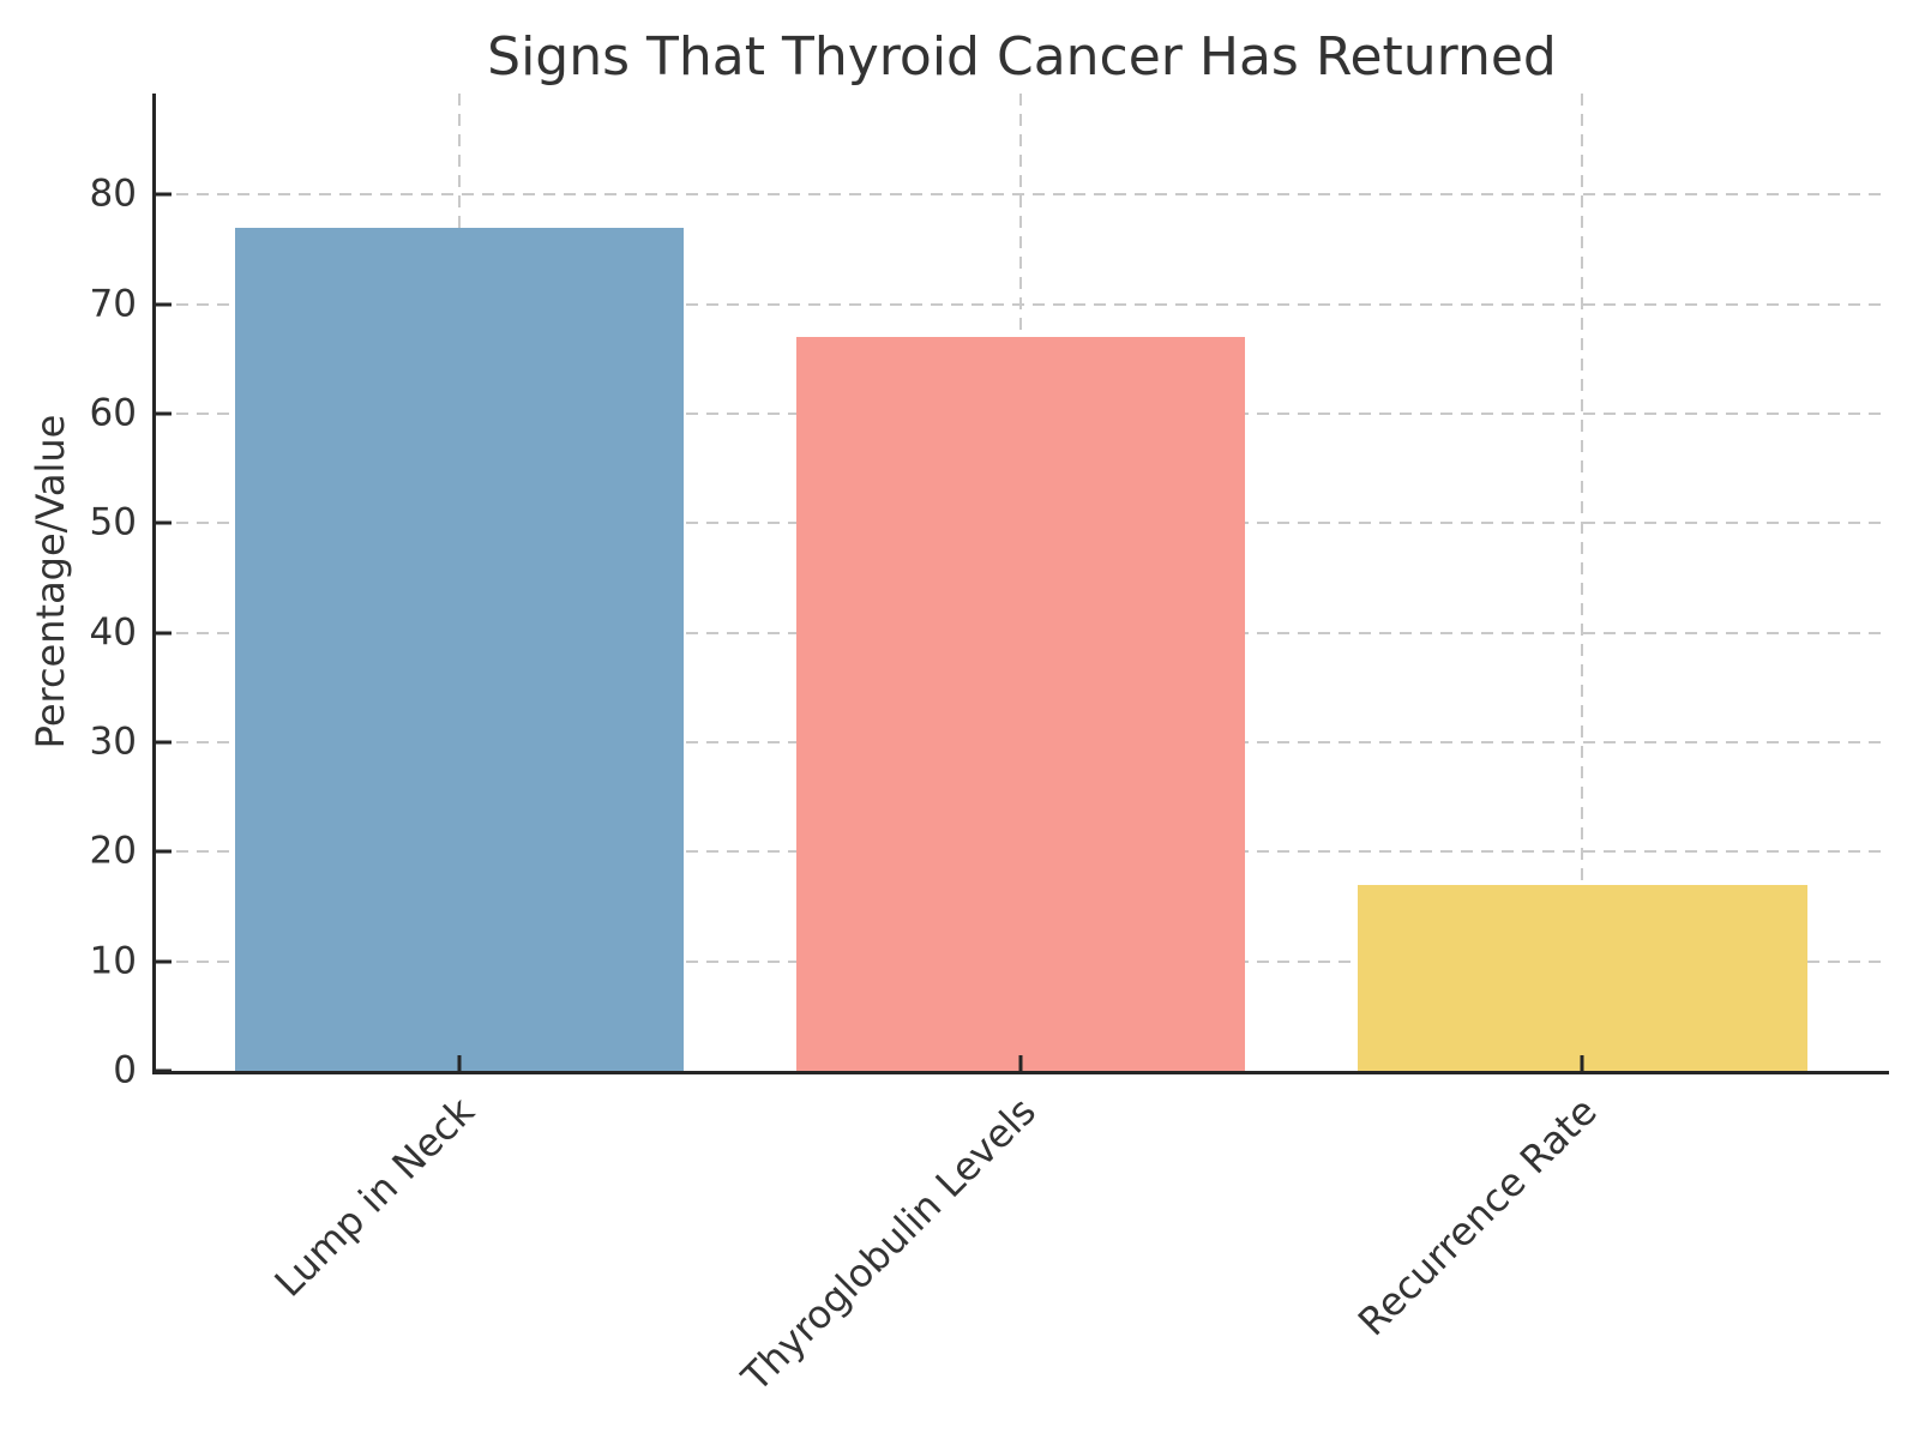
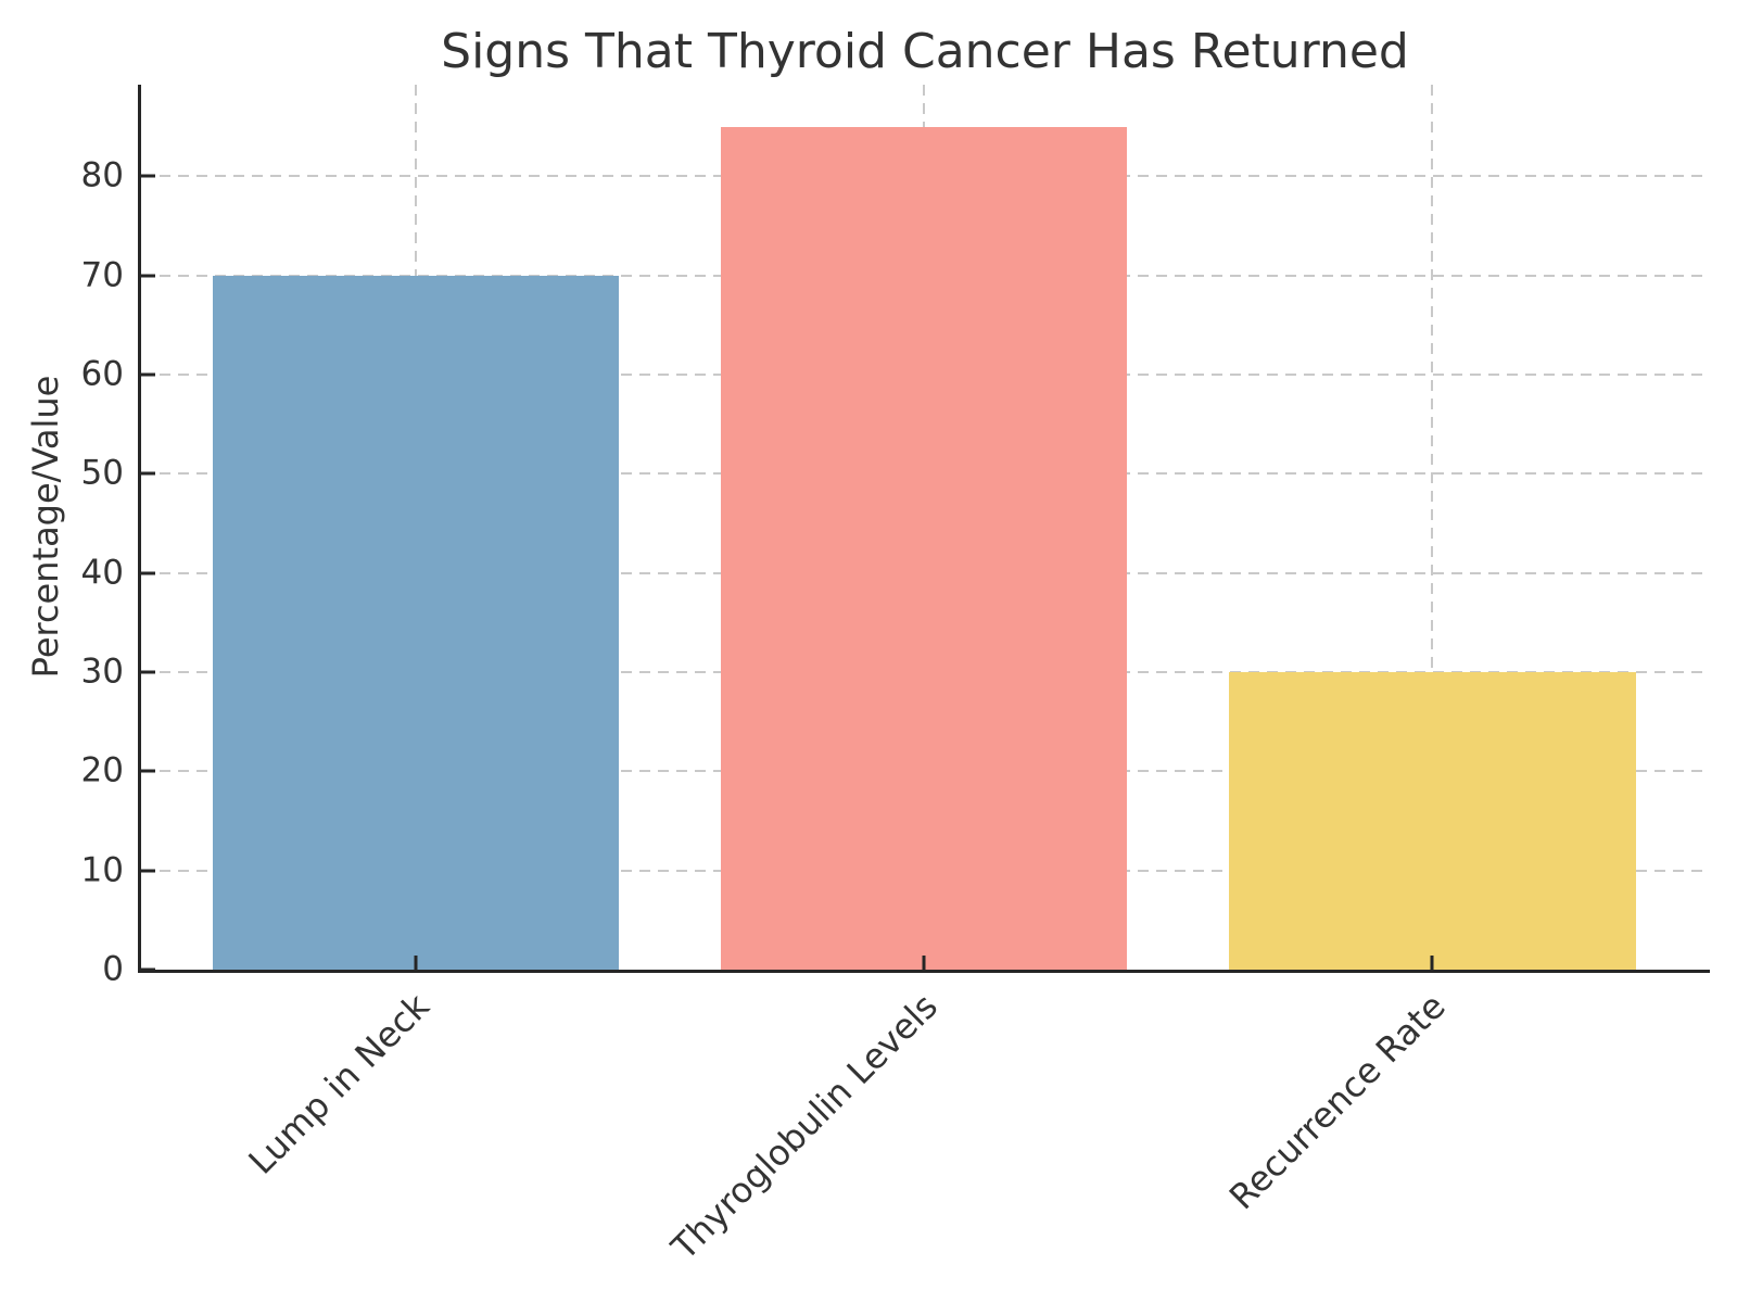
Lump in Neck: 77 -> 70
Thyroglobulin Levels: 67 -> 85
Recurrence Rate: 17 -> 30
